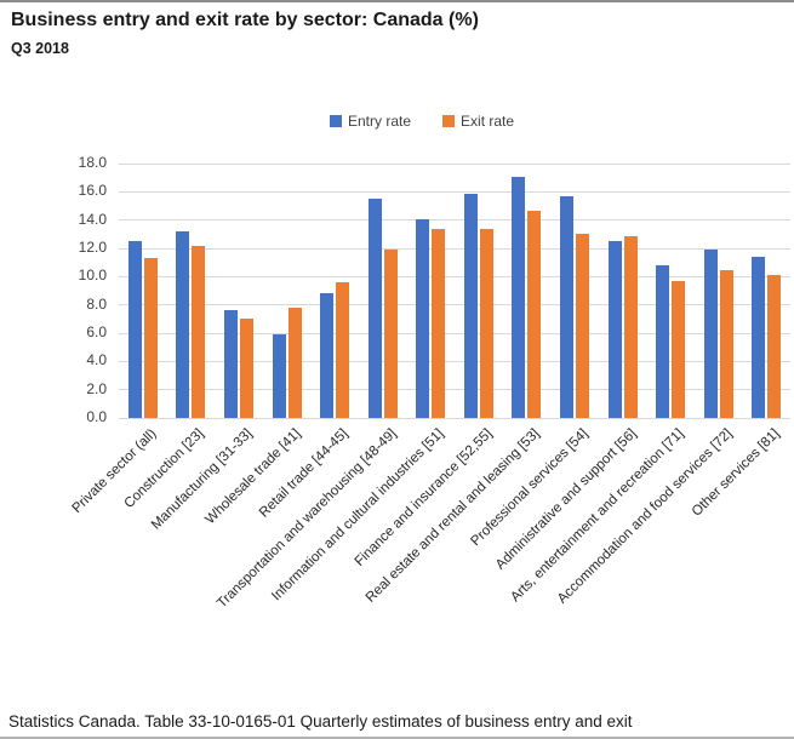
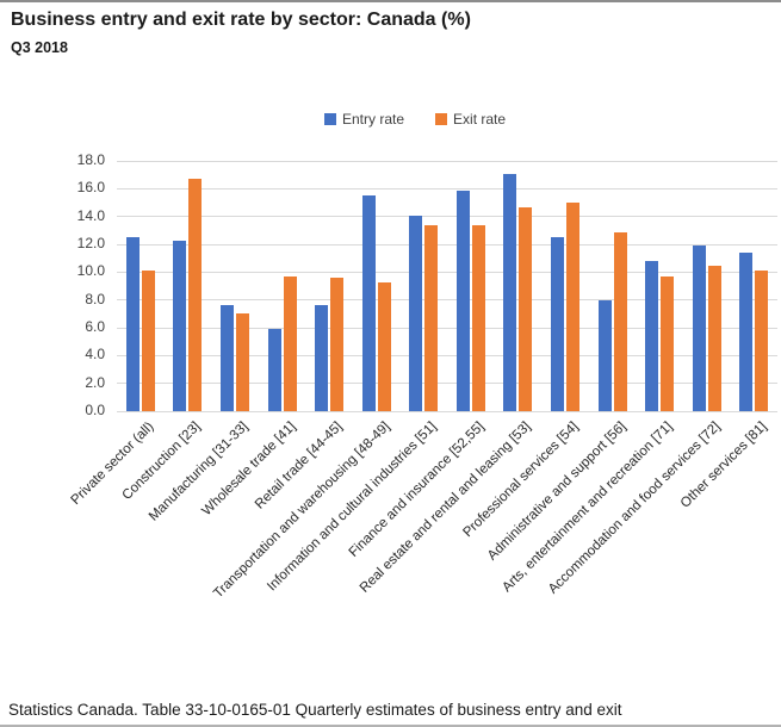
Exit rate/Private sector (all): 11.3 -> 10.1
Entry rate/Construction [23]: 13.2 -> 12.3
Exit rate/Construction [23]: 12.2 -> 16.7
Exit rate/Wholesale trade [41]: 7.8 -> 9.7
Entry rate/Retail trade [44-45]: 8.8 -> 7.6
Exit rate/Transportation and warehousing [48-49]: 11.9 -> 9.3
Entry rate/Professional services [54]: 15.7 -> 12.5
Exit rate/Professional services [54]: 13.0 -> 15.0
Entry rate/Administrative and support [56]: 12.5 -> 8.0
